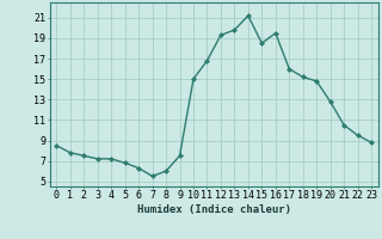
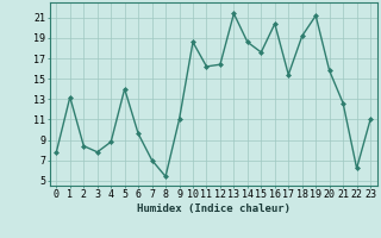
0: 8.5 -> 7.8
1: 7.8 -> 13.2
2: 7.5 -> 8.4
3: 7.2 -> 7.8
4: 7.2 -> 8.8
5: 6.8 -> 14.0
6: 6.3 -> 9.6
7: 5.5 -> 7.0
8: 6.0 -> 5.4
9: 7.5 -> 11.0
10: 15.0 -> 18.6
11: 16.8 -> 16.2
12: 19.3 -> 16.4
13: 19.8 -> 21.4
14: 21.2 -> 18.6
15: 18.5 -> 17.6
16: 19.5 -> 20.4
17: 16.0 -> 15.4
18: 15.2 -> 19.2
19: 14.8 -> 21.2
20: 12.8 -> 15.8
21: 10.5 -> 12.6
22: 9.5 -> 6.2
23: 8.8 -> 11.0
